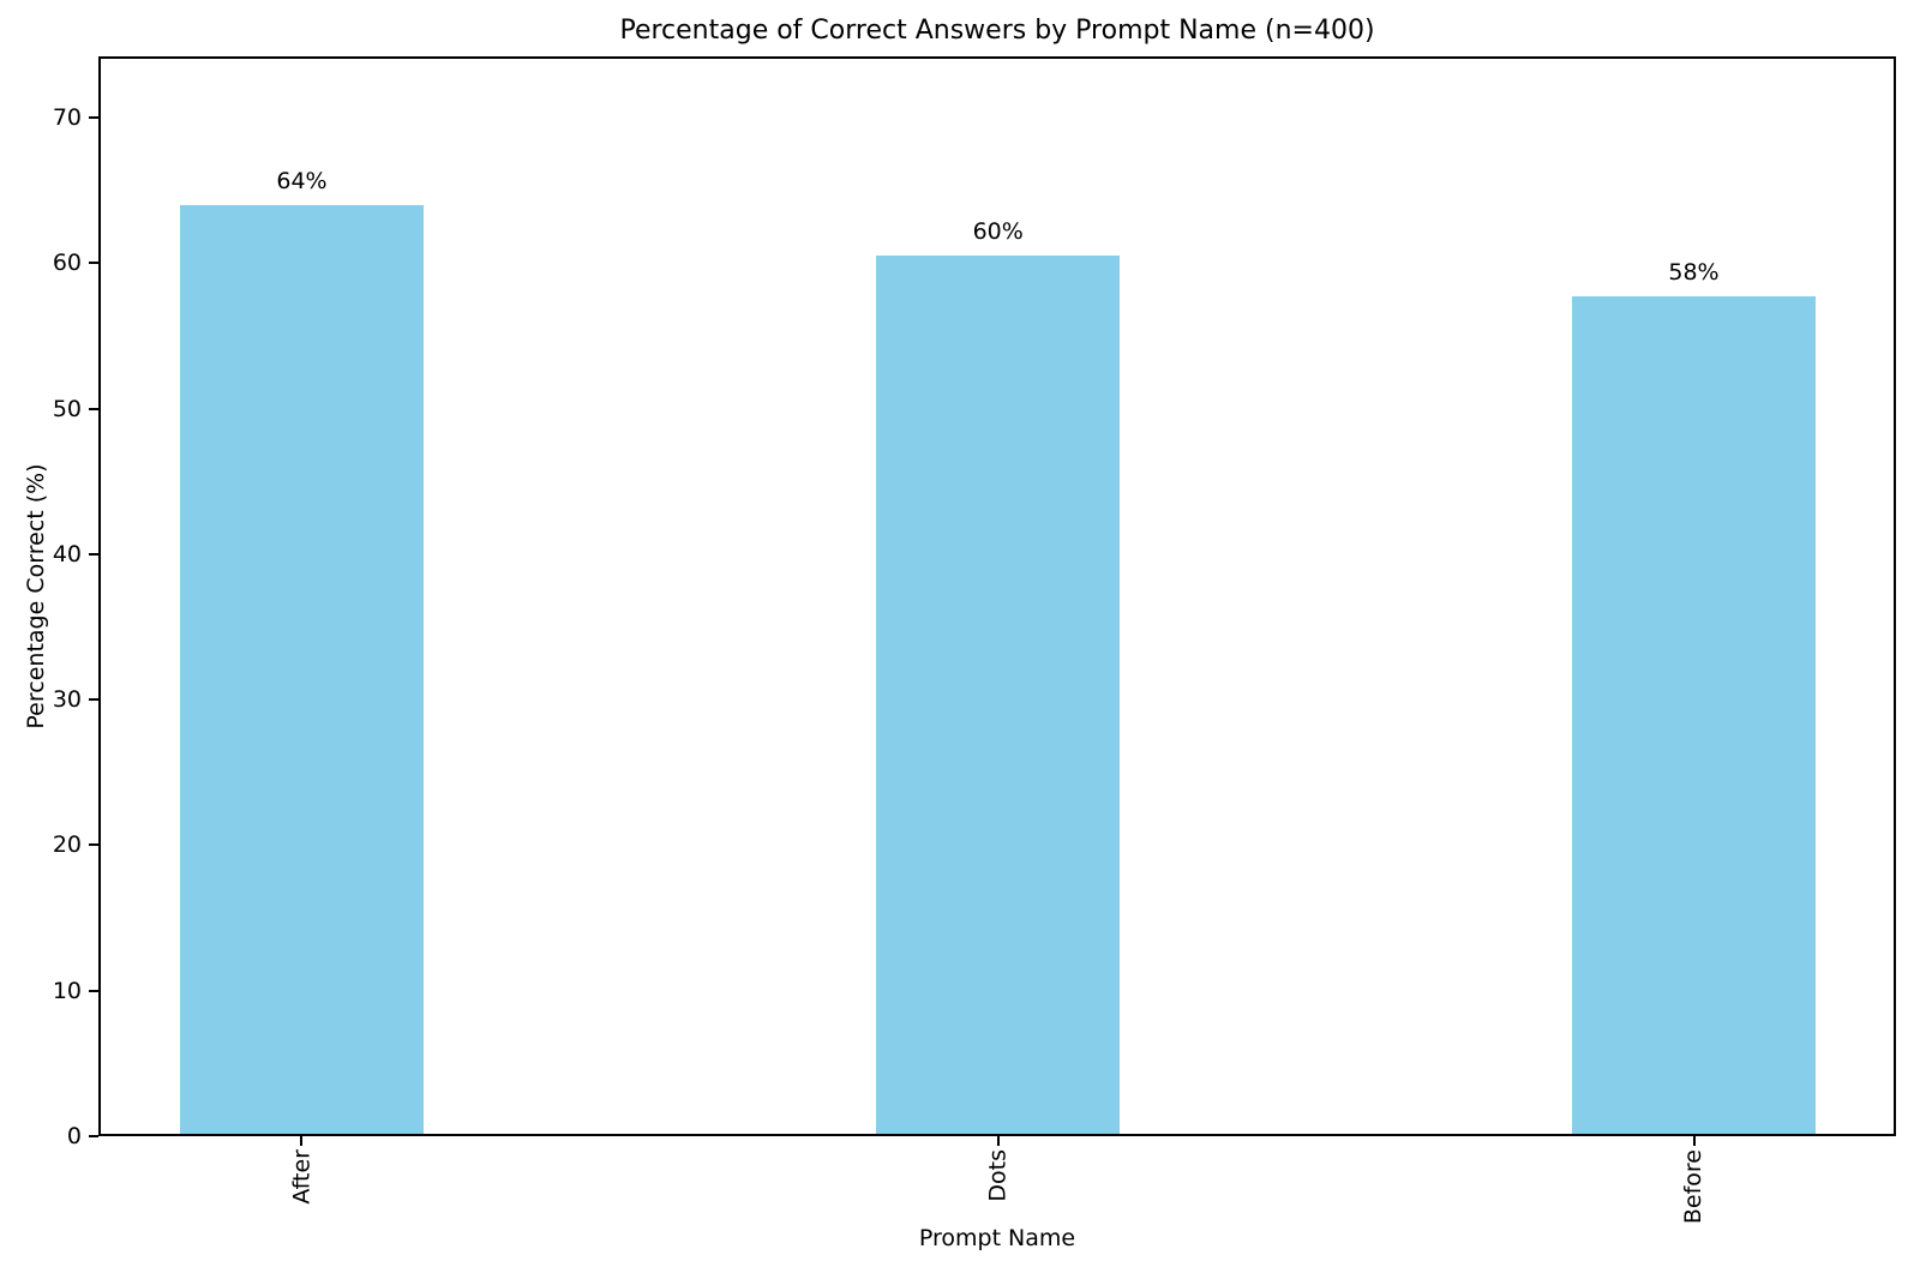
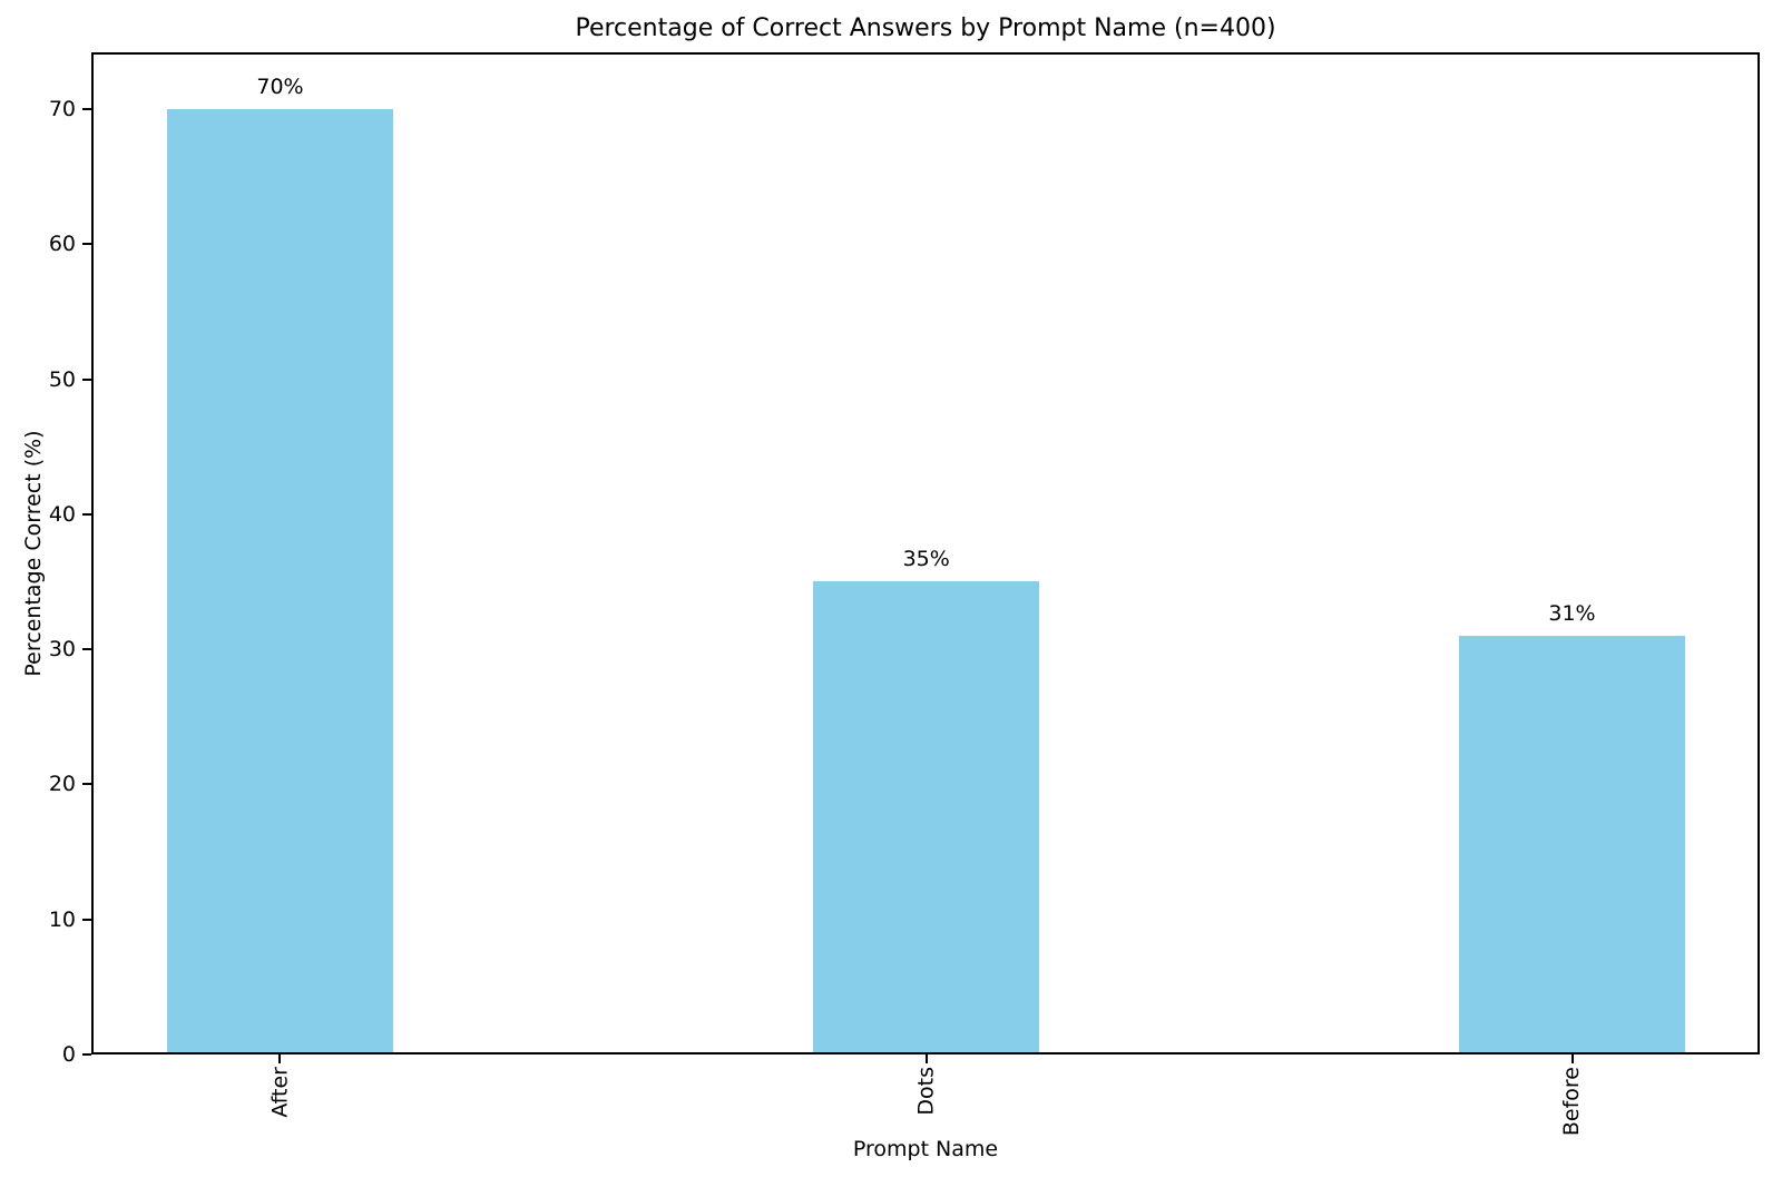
After: 64% -> 70%
Dots: 60% -> 35%
Before: 58% -> 31%
